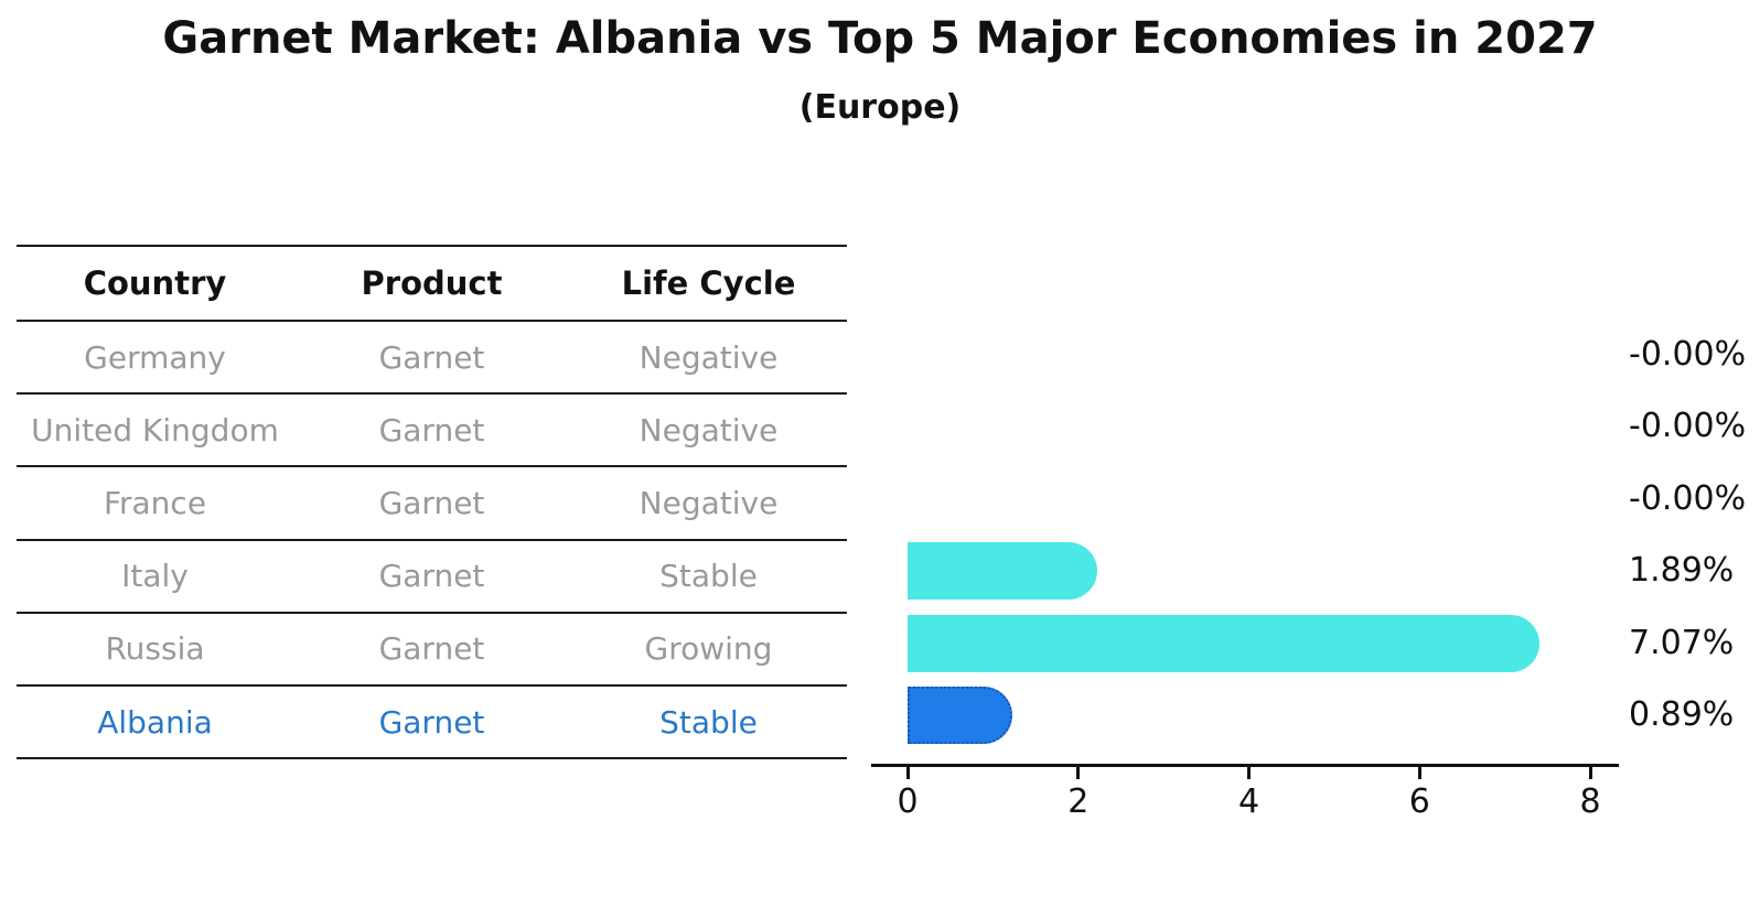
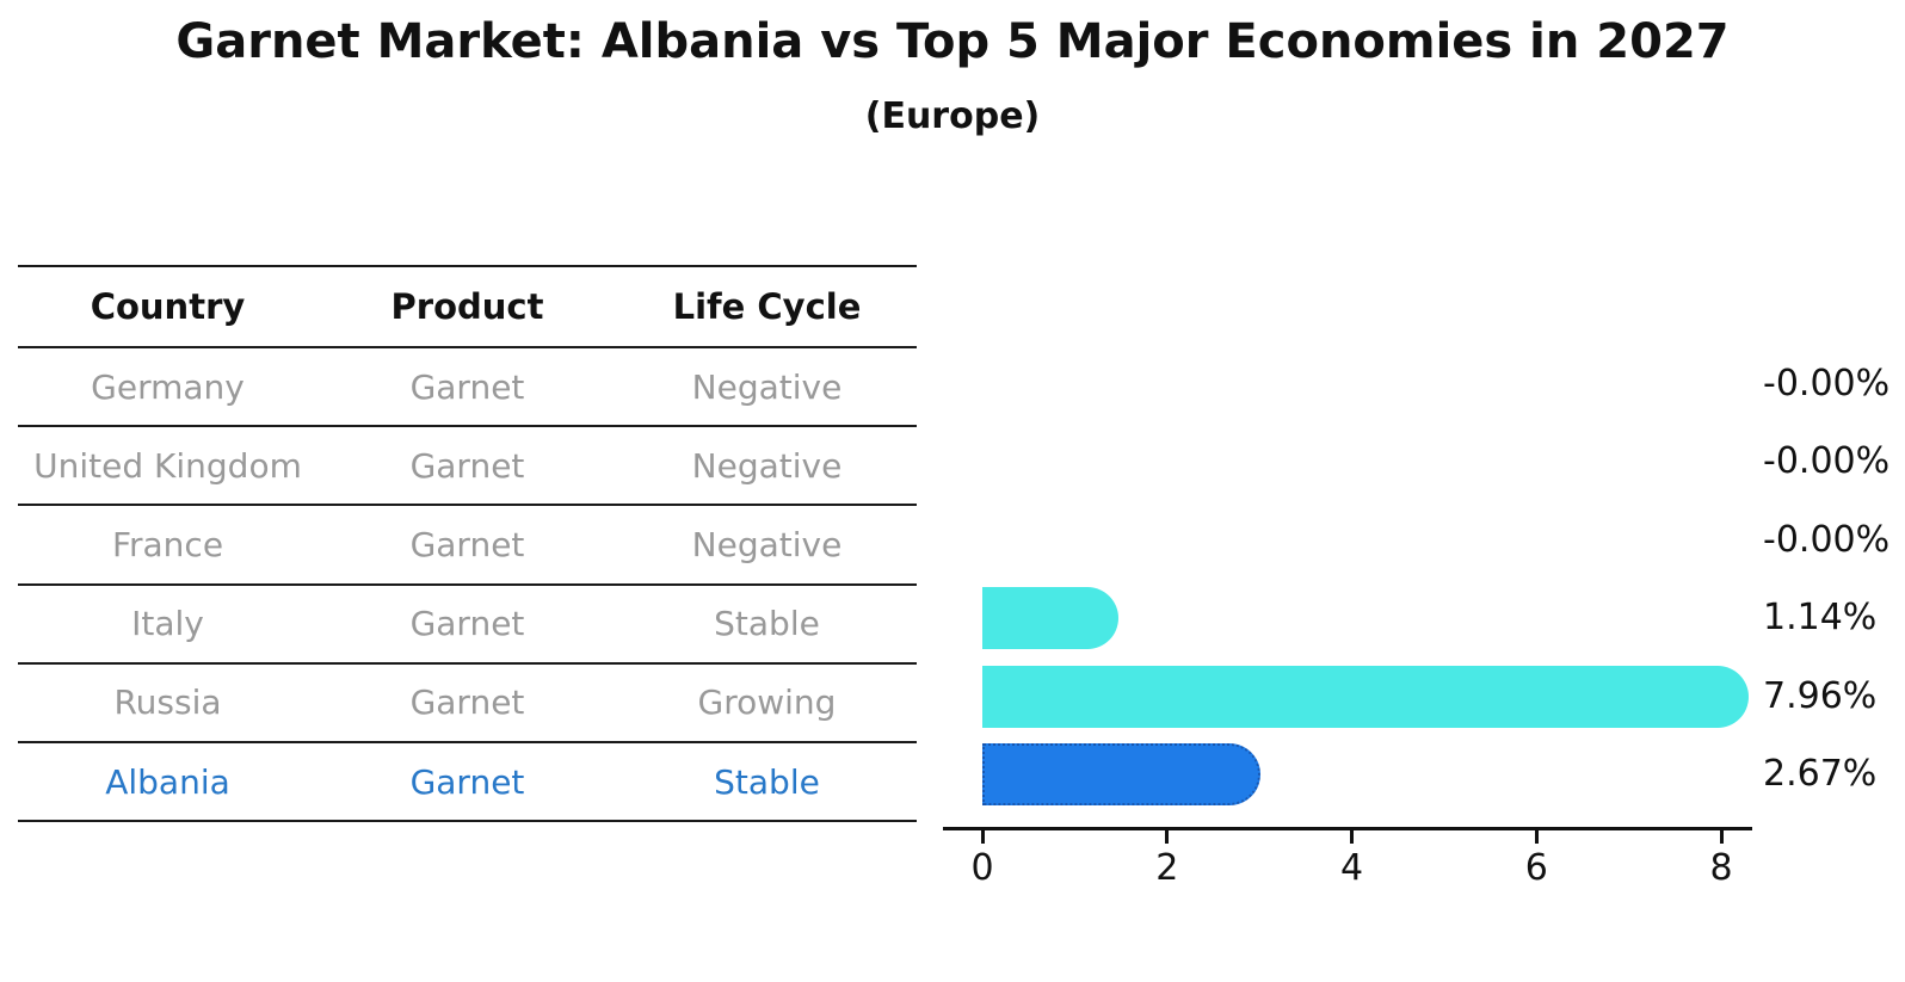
Italy: 1.89% -> 1.14%
Russia: 7.07% -> 7.96%
Albania: 0.89% -> 2.67%
